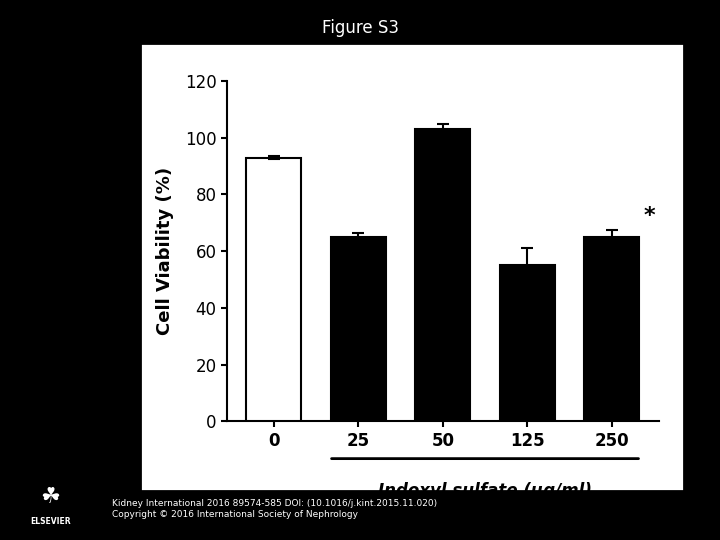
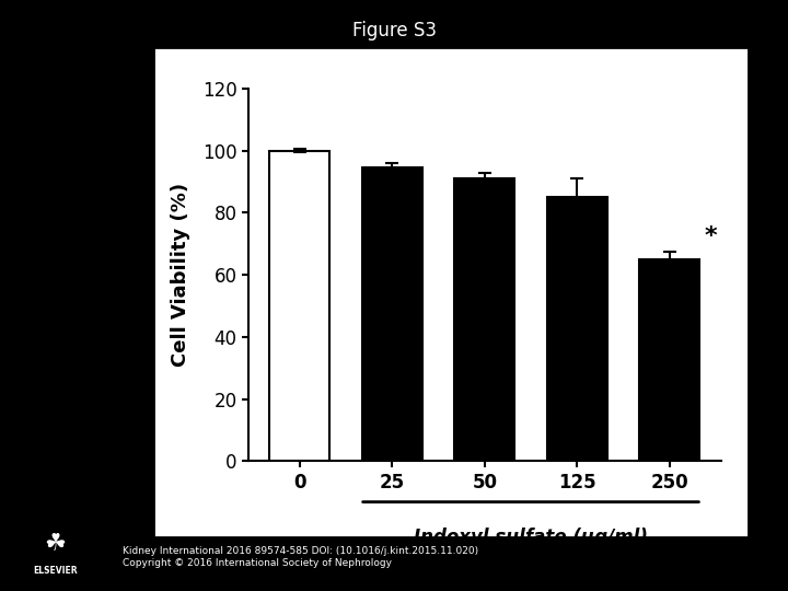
0: 93.0 -> 100.0
25: 65.0 -> 94.5
50: 103.0 -> 91.0
125: 55.0 -> 85.0
